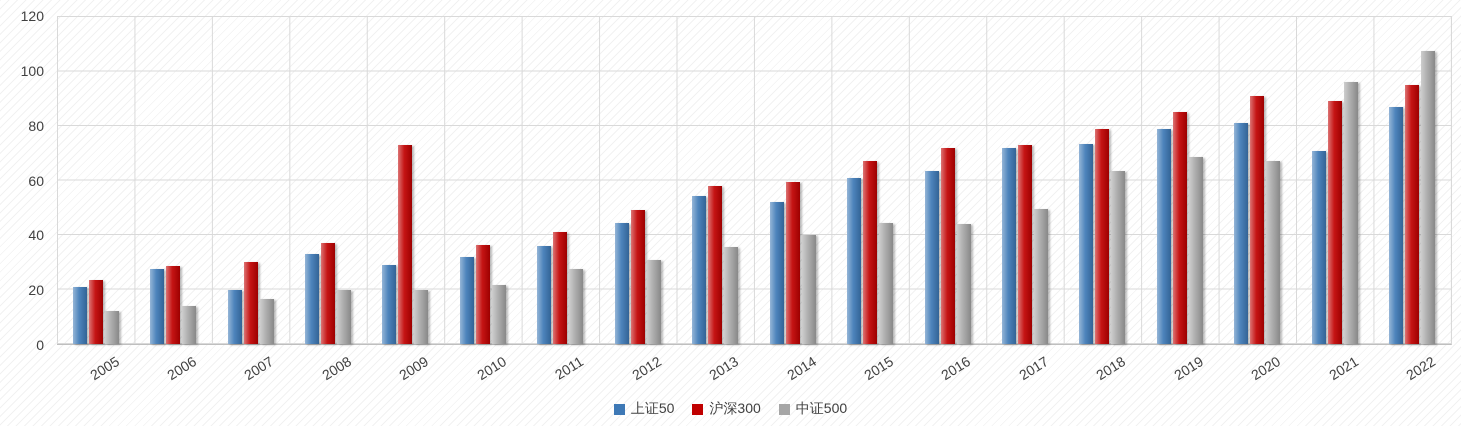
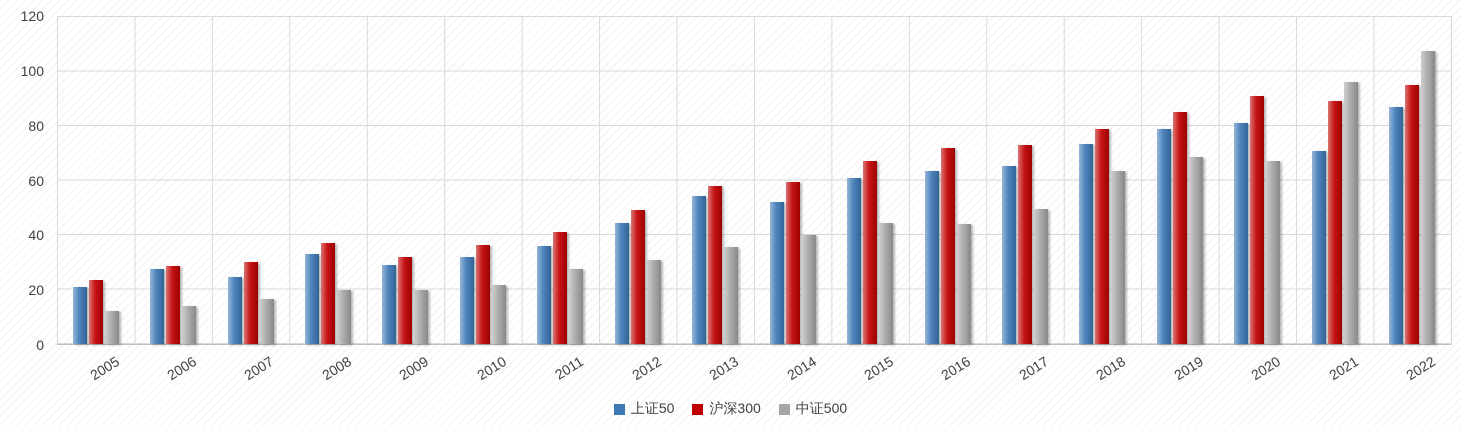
上证50/2007: 20 -> 24
沪深300/2009: 73 -> 32
上证50/2017: 72 -> 66
